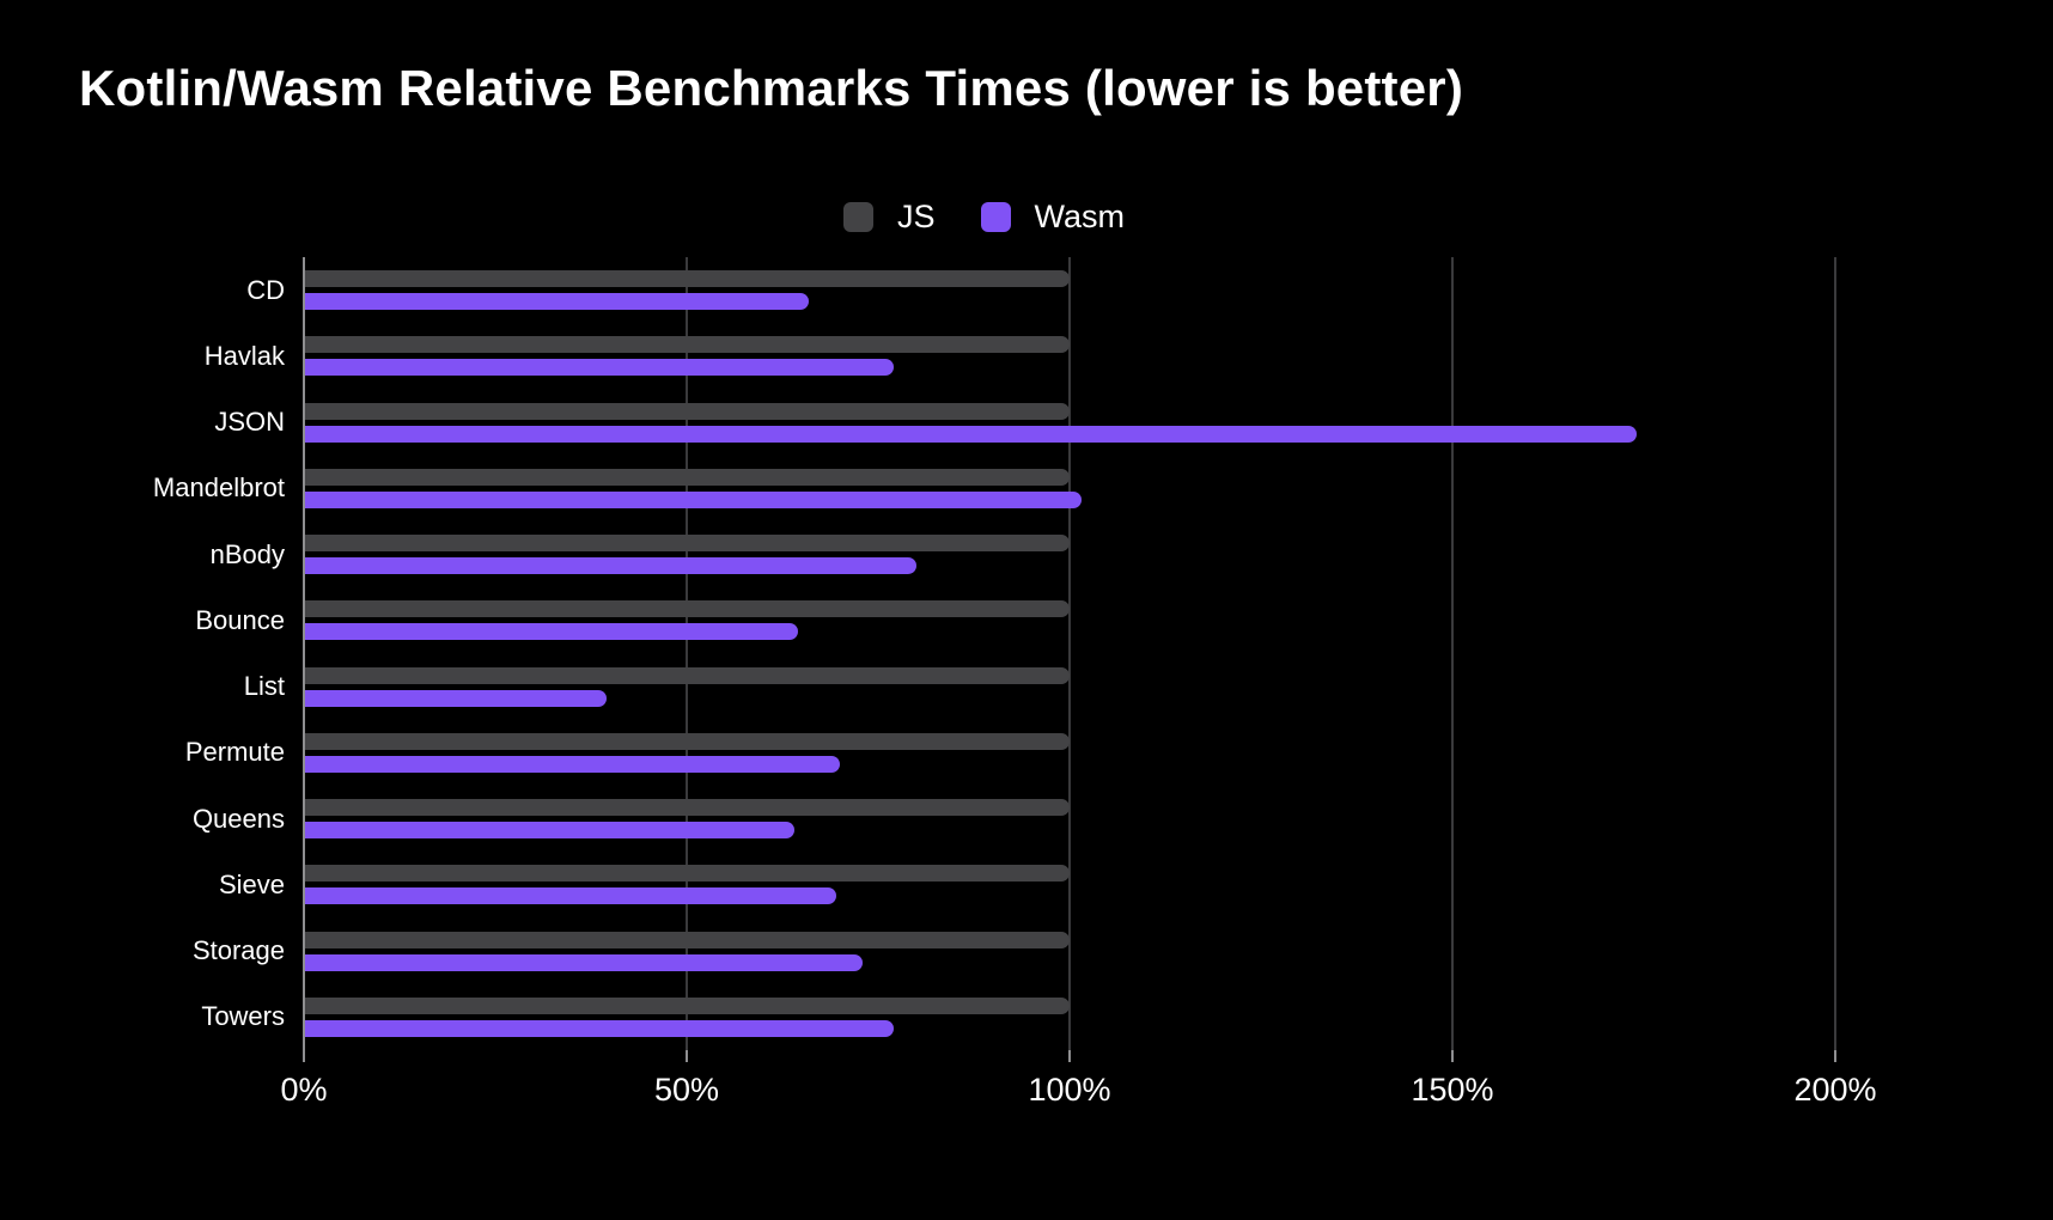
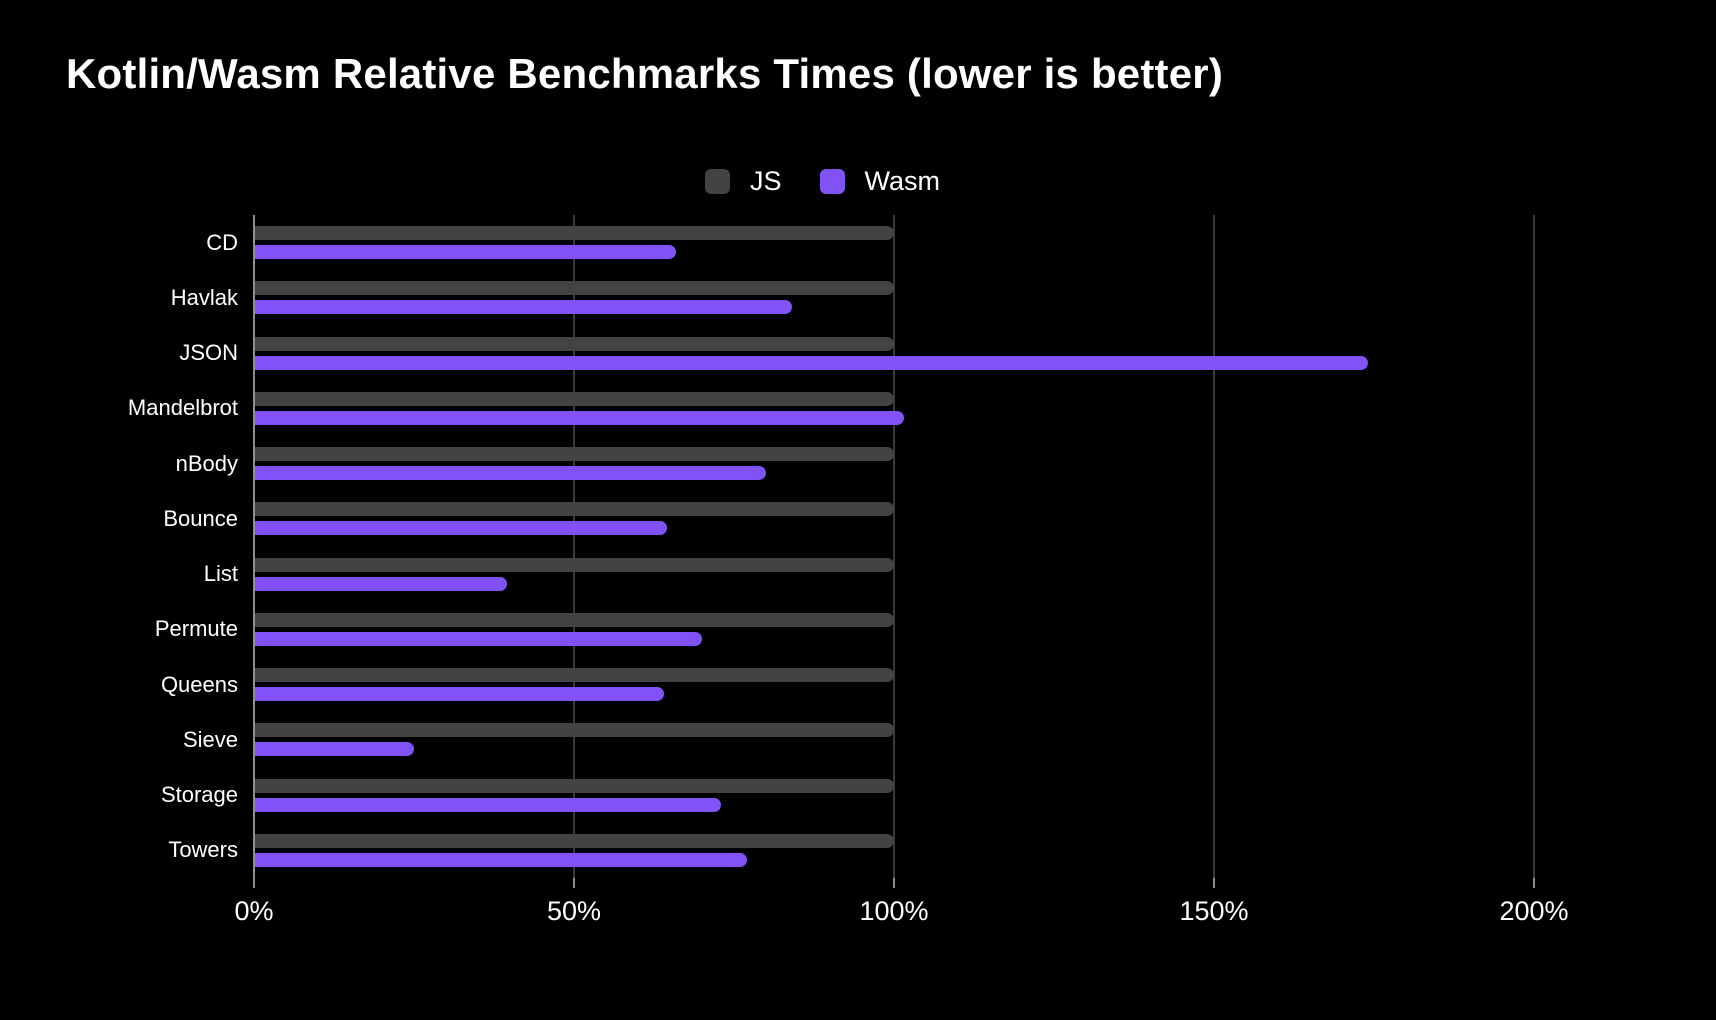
Wasm/Havlak: 77% -> 84%
Wasm/Sieve: 70% -> 25%
